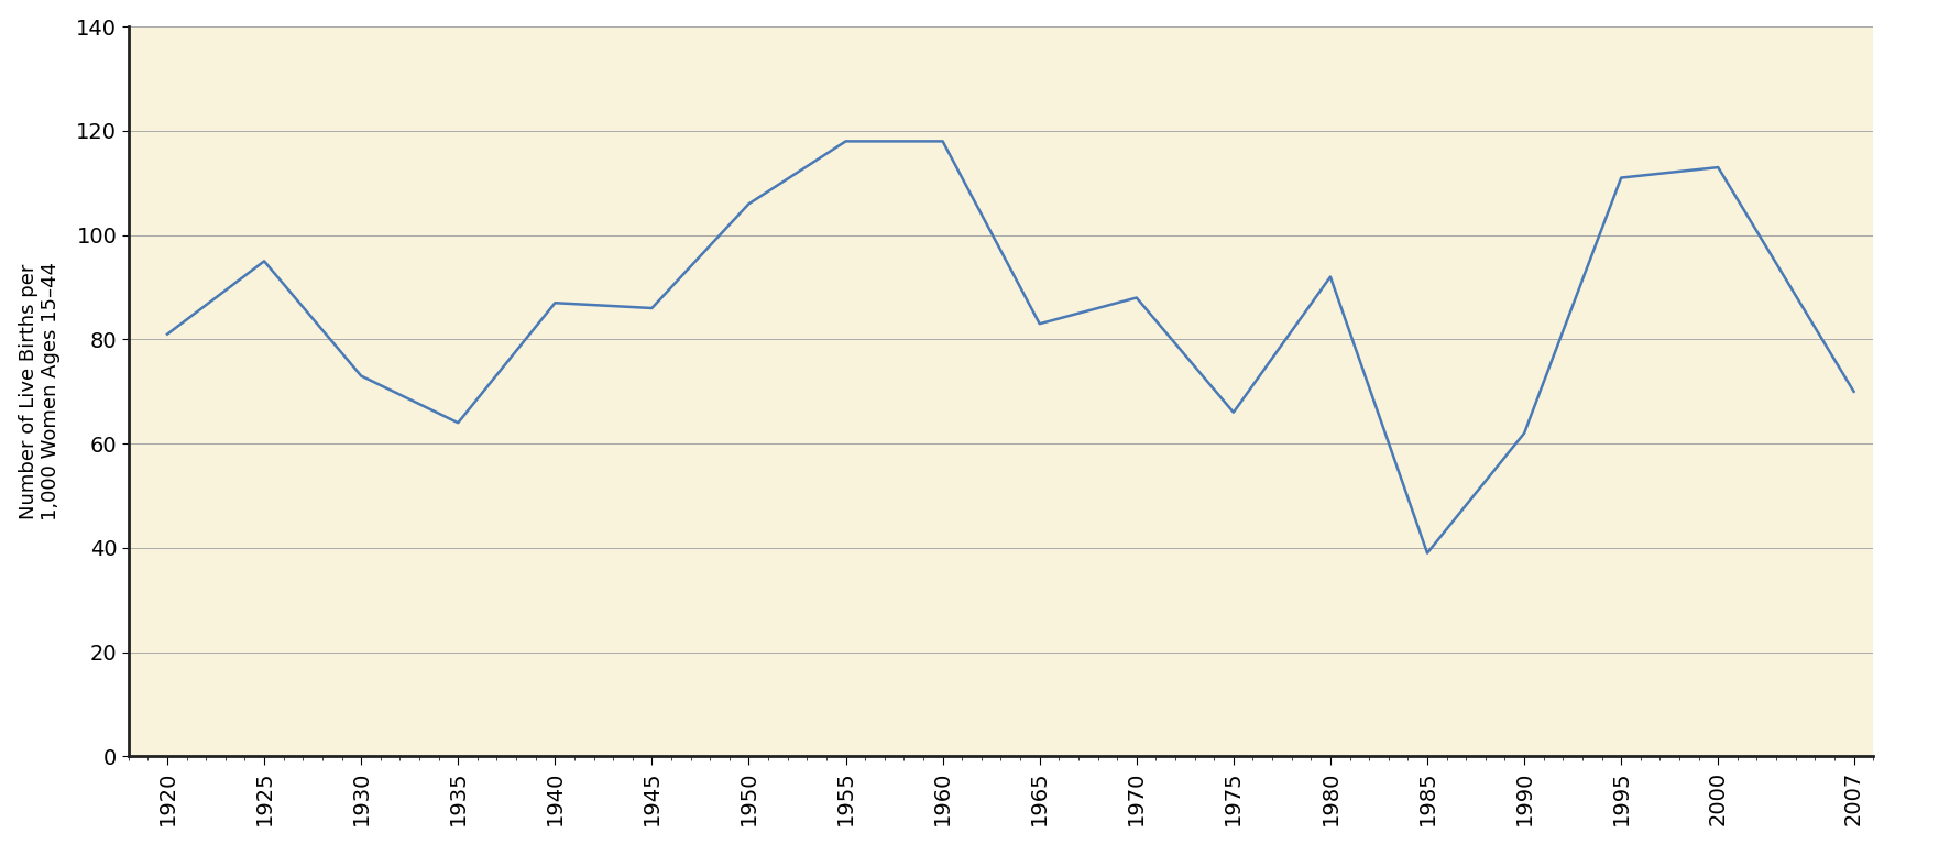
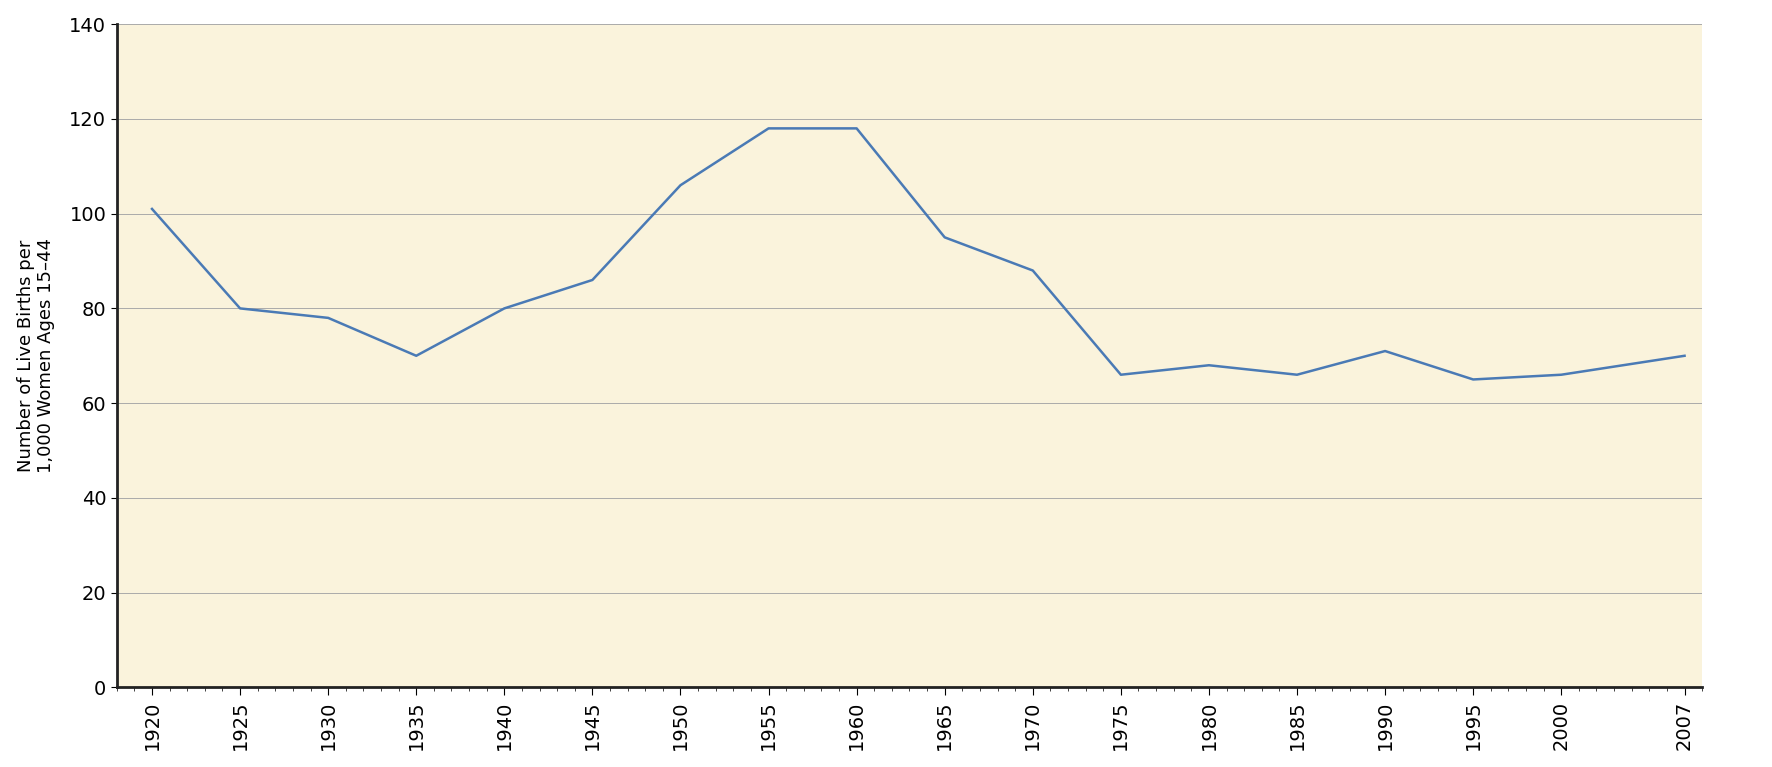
1920: 81 -> 101
1925: 95 -> 80
1930: 73 -> 78
1935: 64 -> 70
1940: 87 -> 80
1965: 83 -> 95
1980: 92 -> 68
1985: 39 -> 66
1990: 62 -> 71
1995: 111 -> 65
2000: 113 -> 66
